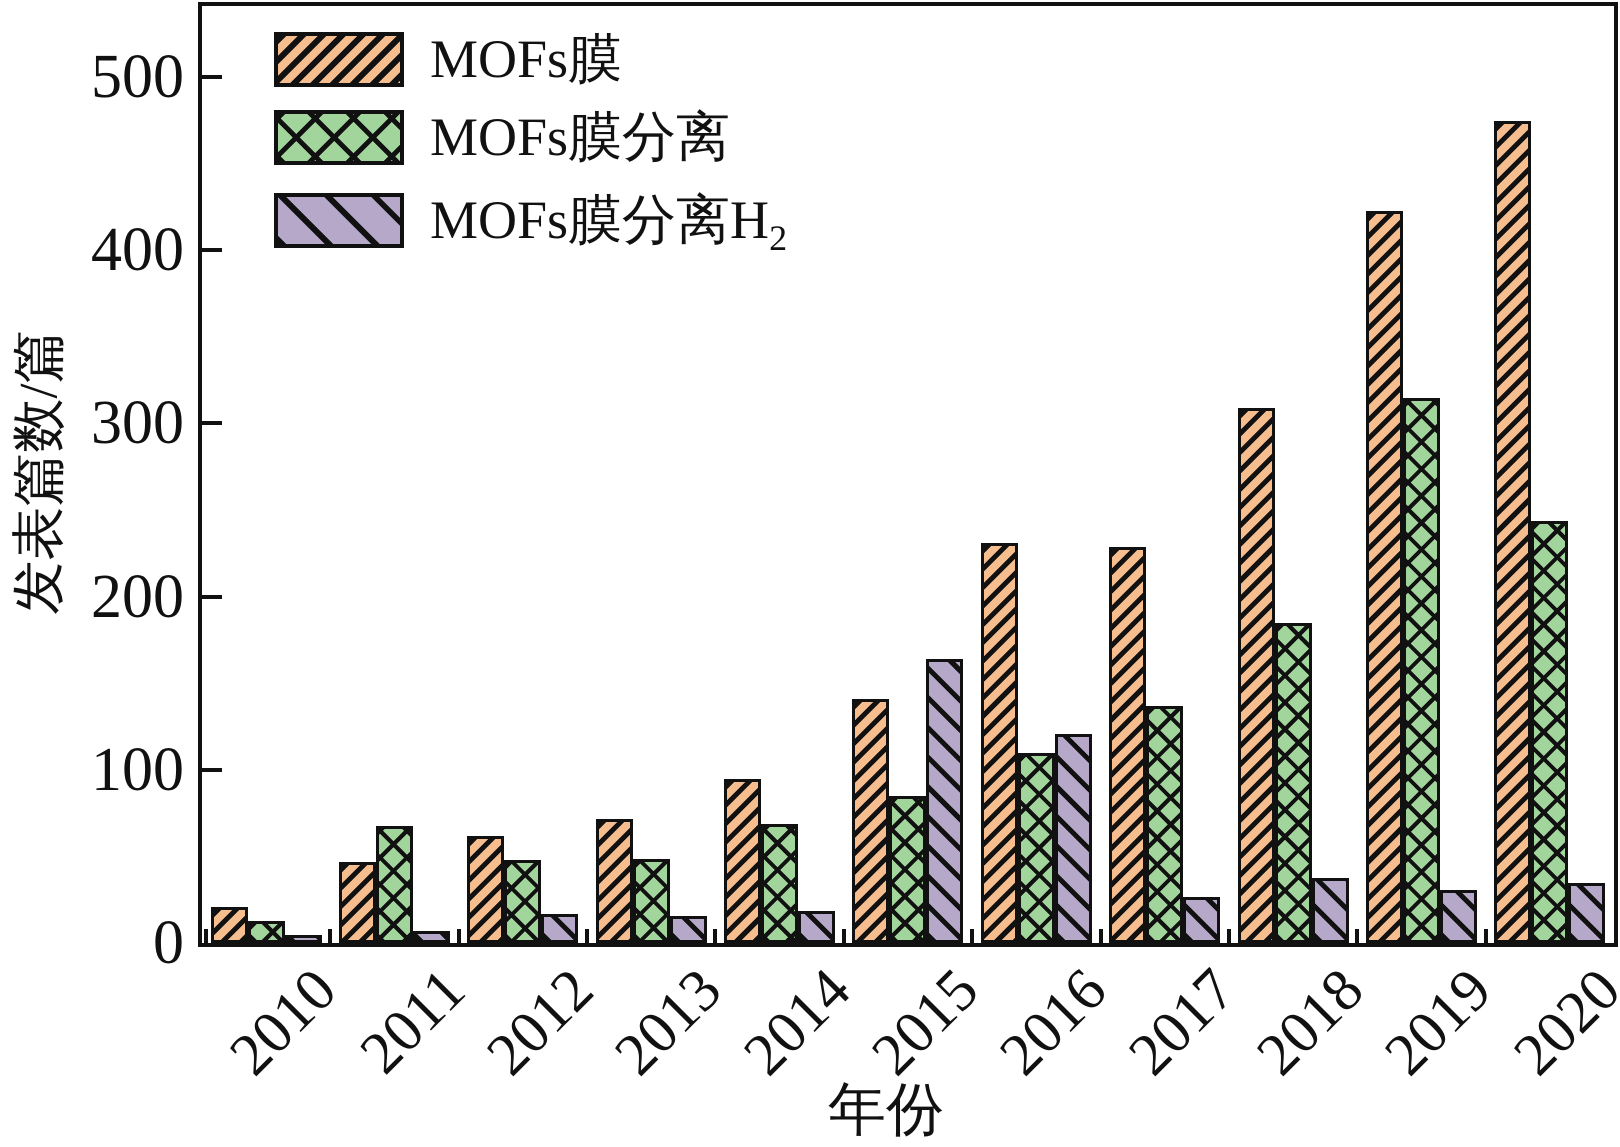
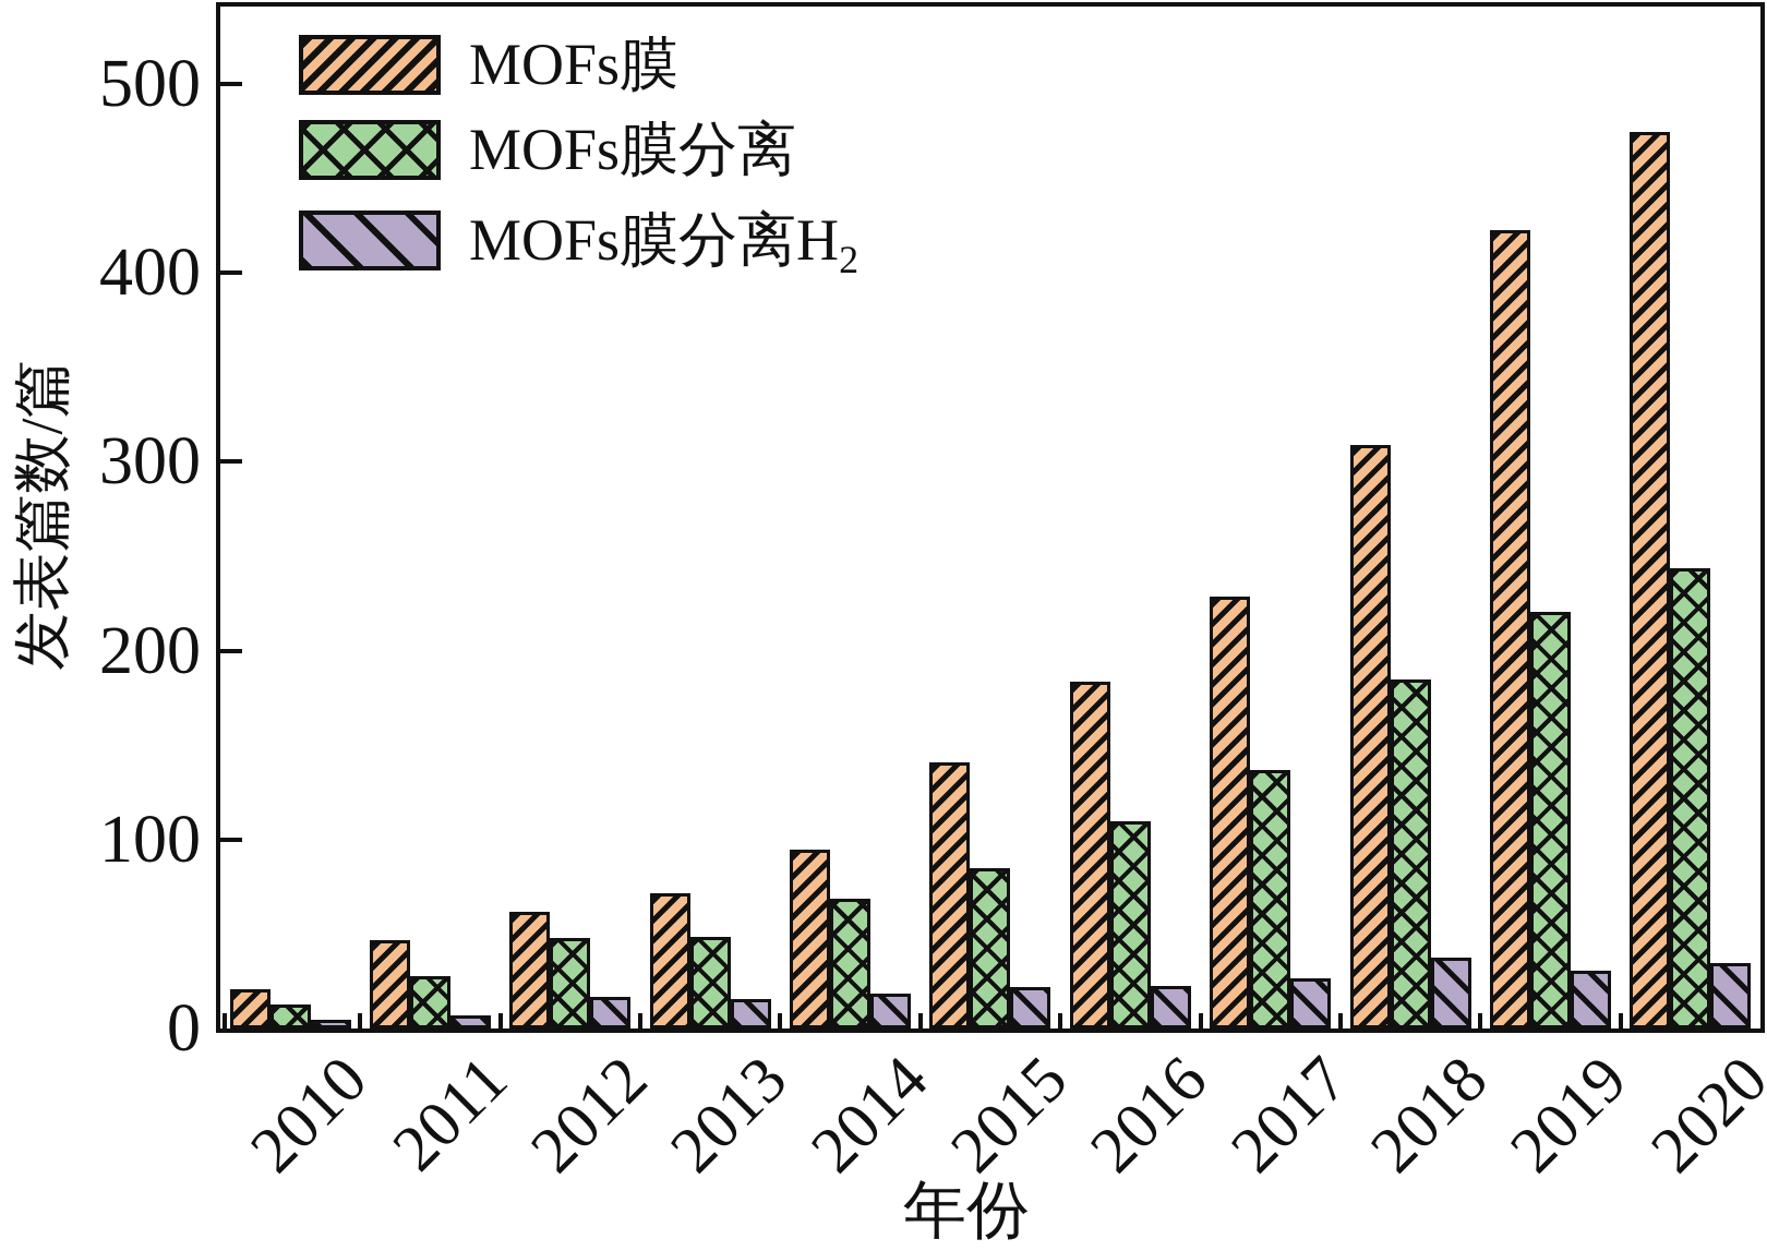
MOFs膜分离/2011: 66 -> 26
MOFs膜分离H2/2015: 162 -> 20
MOFs膜/2016: 229 -> 182
MOFs膜分离H2/2016: 119 -> 21
MOFs膜分离/2019: 313 -> 219
